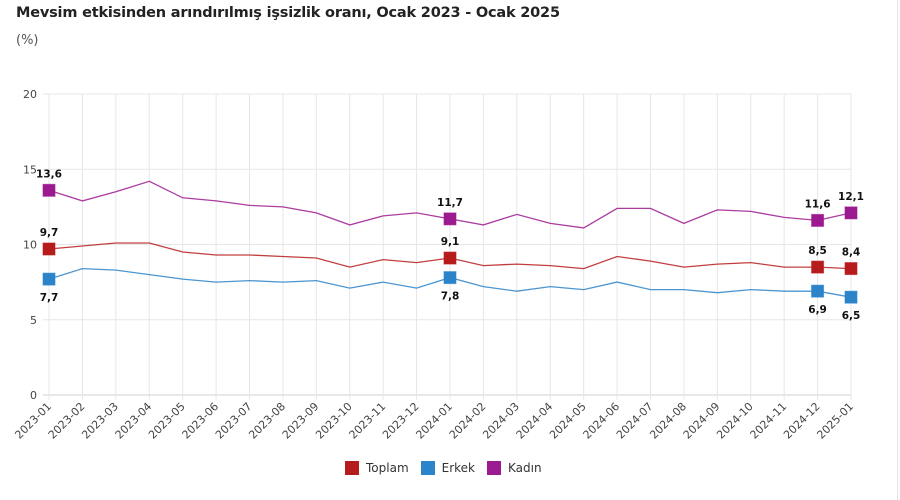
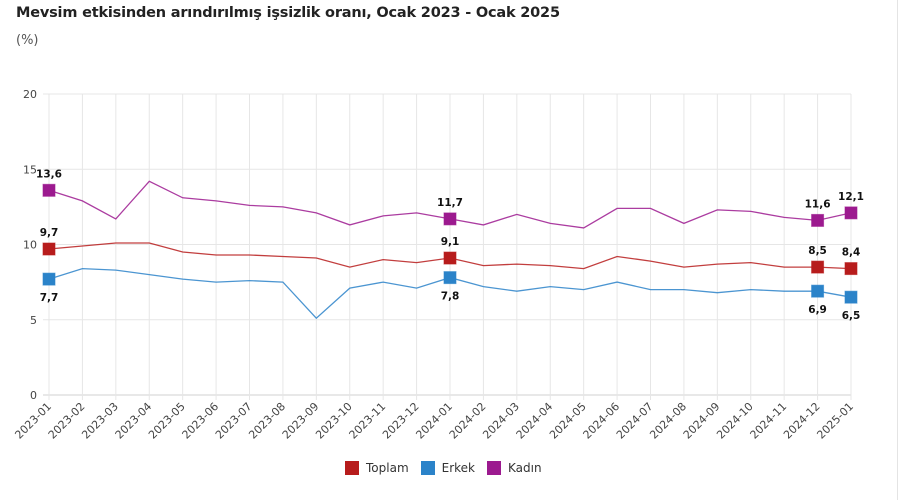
Kadın/2023-03: 13.5 -> 11.7
Erkek/2023-09: 7.6 -> 5.1
